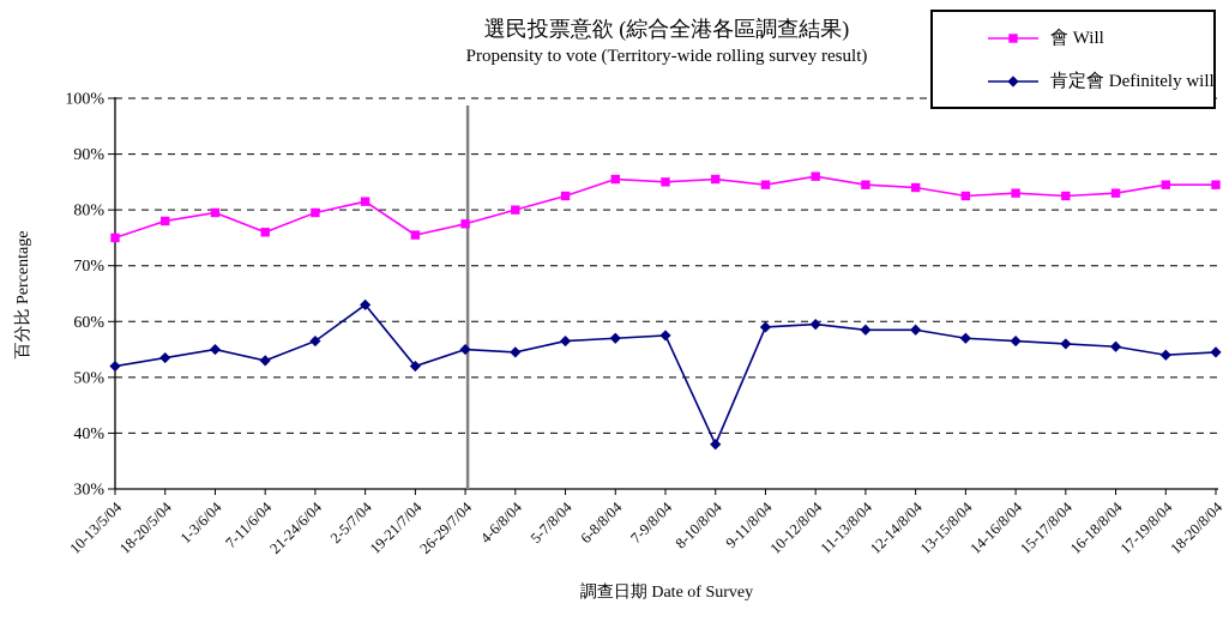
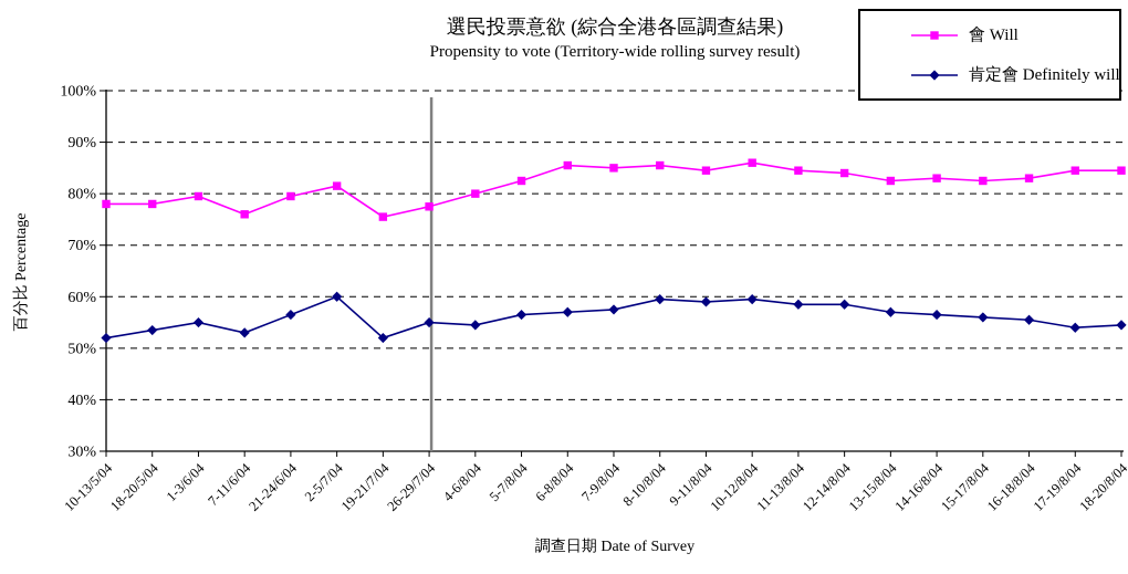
會 Will/10-13/5/04: 75% -> 78%
肯定會 Definitely will/2-5/7/04: 63% -> 60%
肯定會 Definitely will/8-10/8/04: 38% -> 60%
